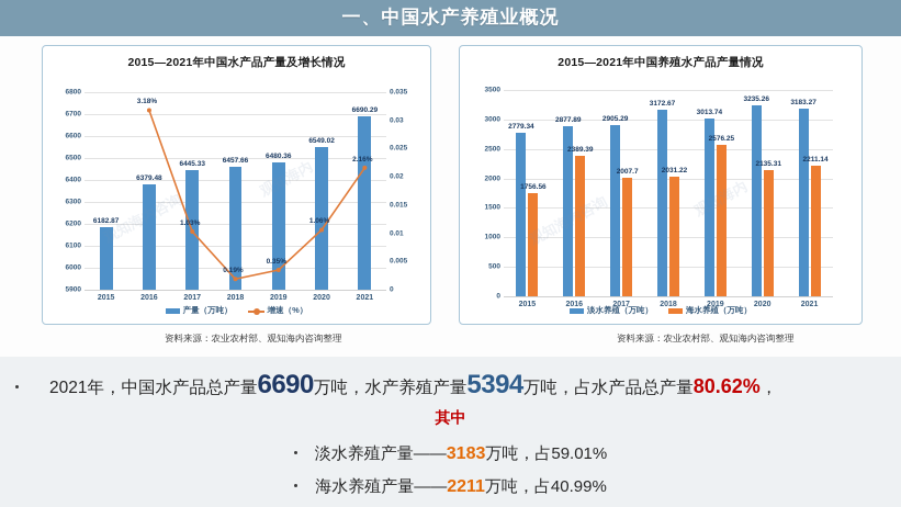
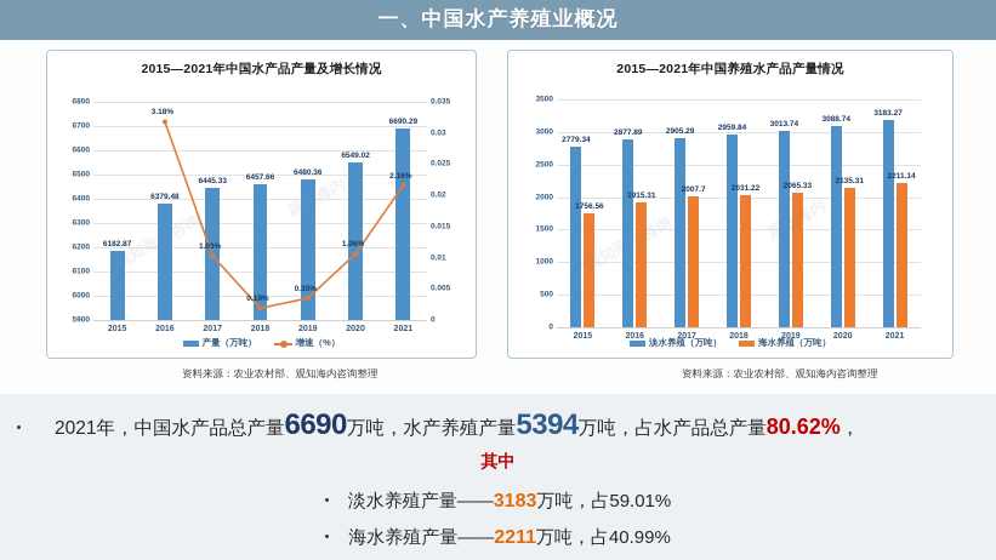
2015—2021年中国养殖水产品产量情况/海水养殖（万吨）/2016: 2389.39 -> 1915.31
2015—2021年中国养殖水产品产量情况/淡水养殖（万吨）/2018: 3172.67 -> 2959.84
2015—2021年中国养殖水产品产量情况/海水养殖（万吨）/2019: 2576.25 -> 2065.33
2015—2021年中国养殖水产品产量情况/淡水养殖（万吨）/2020: 3235.26 -> 3088.74
